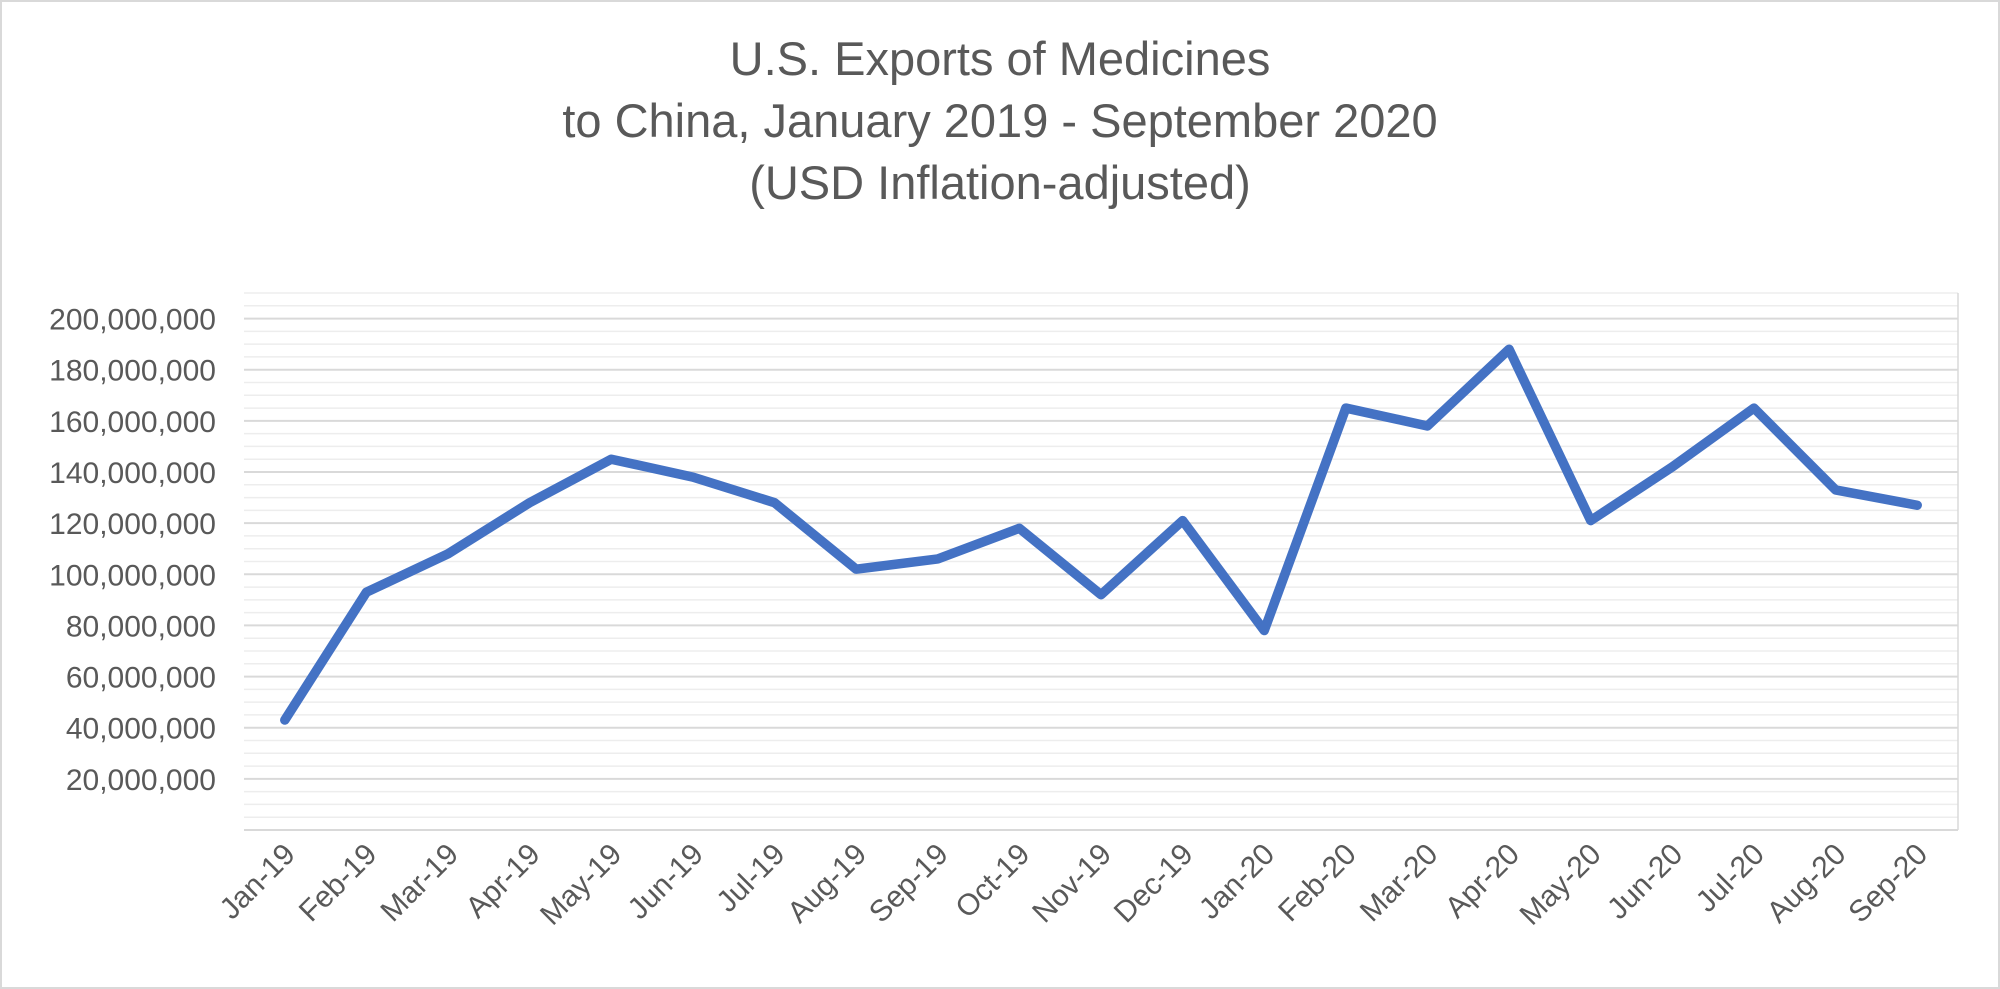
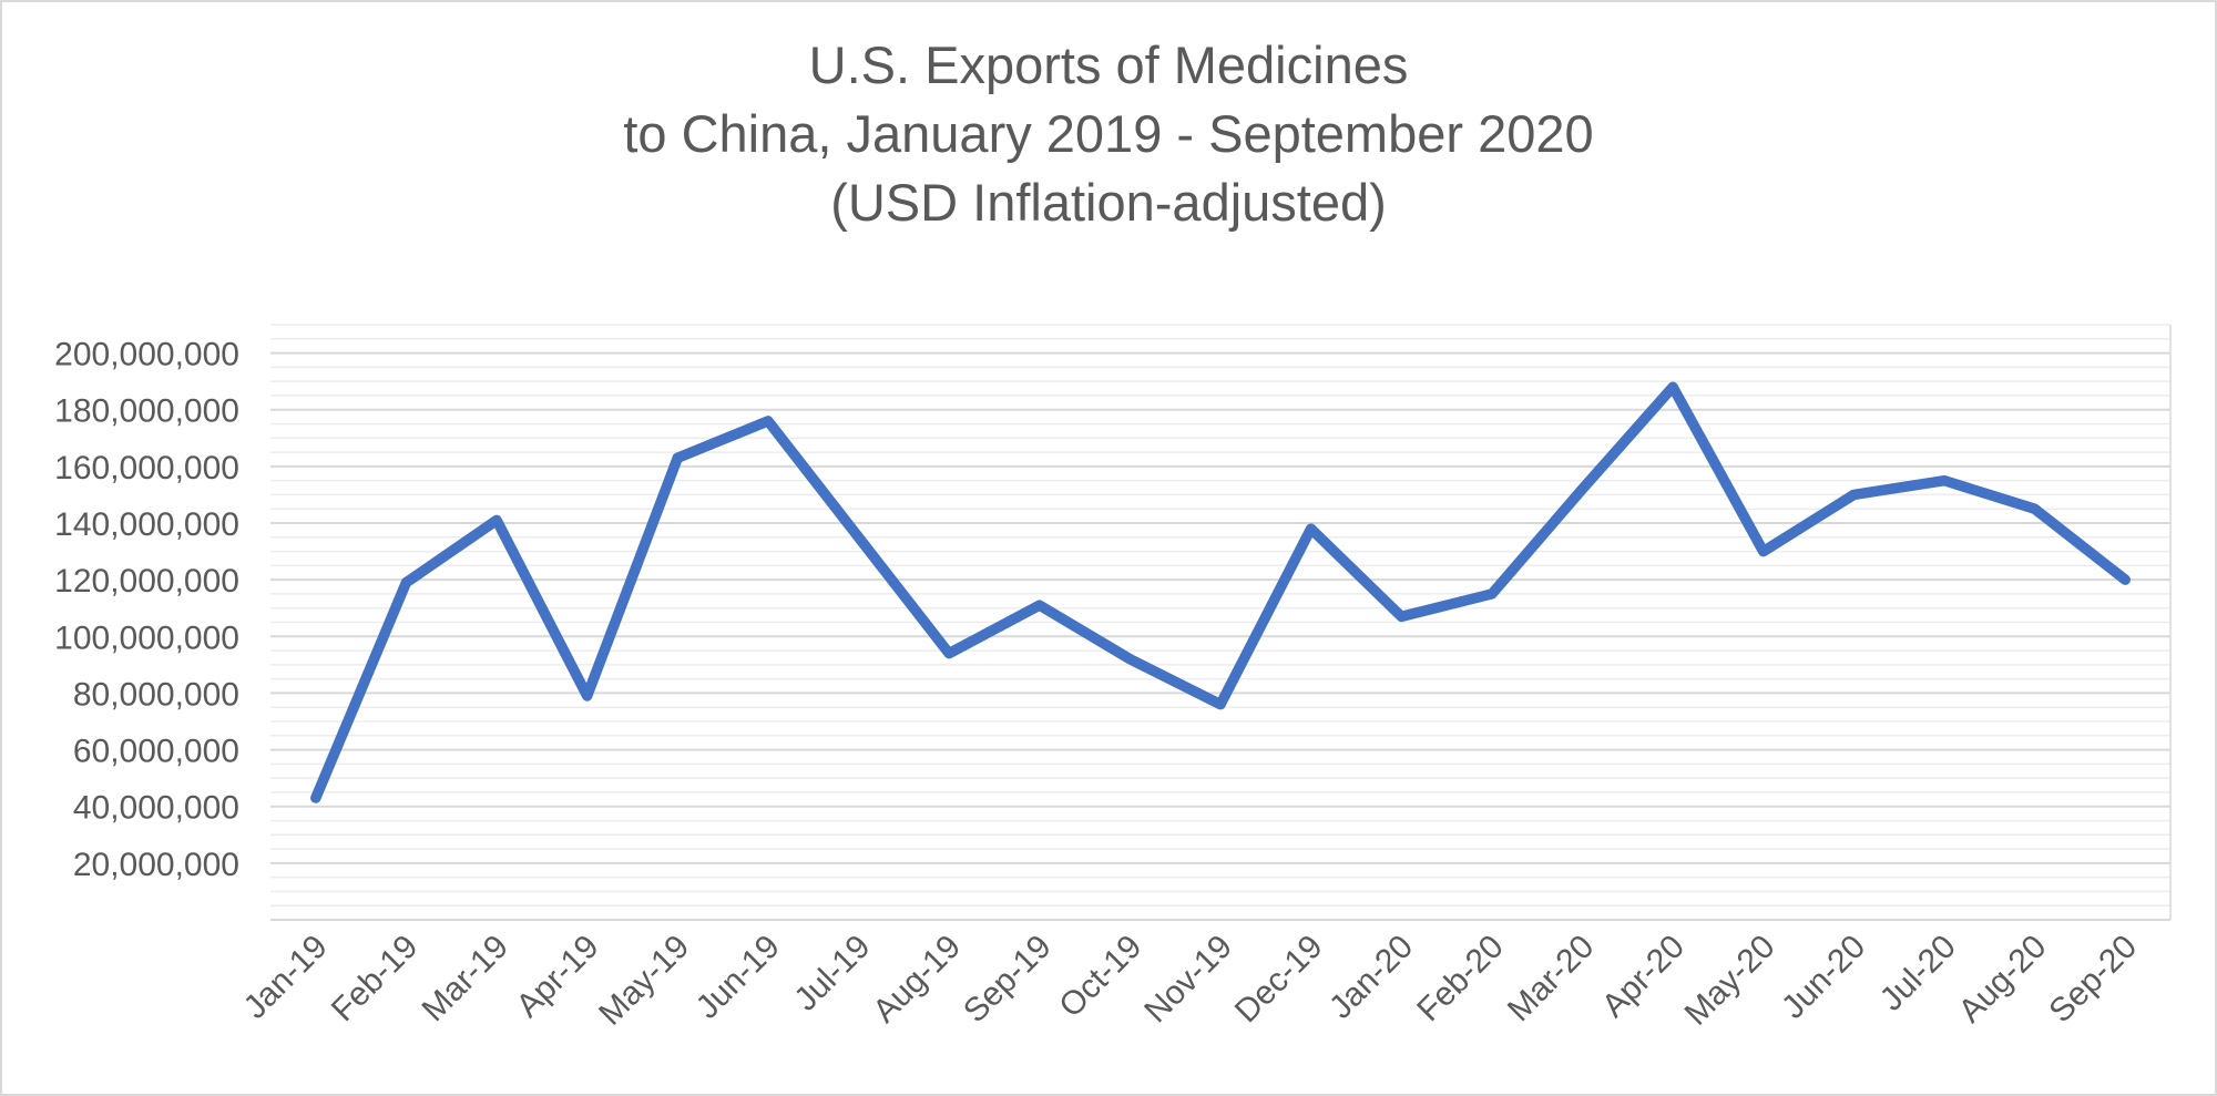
Feb-19: 93000000 -> 119000000
Mar-19: 108000000 -> 141000000
Apr-19: 128000000 -> 79000000
May-19: 145000000 -> 163000000
Jun-19: 138000000 -> 176000000
Jul-19: 128000000 -> 135000000
Aug-19: 102000000 -> 94000000
Sep-19: 106000000 -> 111000000
Oct-19: 118000000 -> 92000000
Nov-19: 92000000 -> 76000000
Dec-19: 121000000 -> 138000000
Jan-20: 78000000 -> 107000000
Feb-20: 165000000 -> 115000000
Mar-20: 158000000 -> 152000000
May-20: 121000000 -> 130000000
Jun-20: 142000000 -> 150000000
Jul-20: 165000000 -> 155000000
Aug-20: 133000000 -> 145000000
Sep-20: 127000000 -> 120000000
